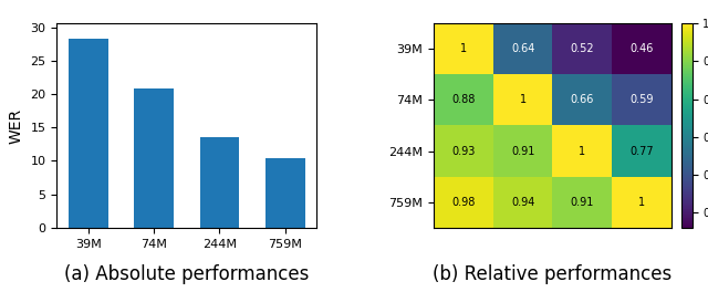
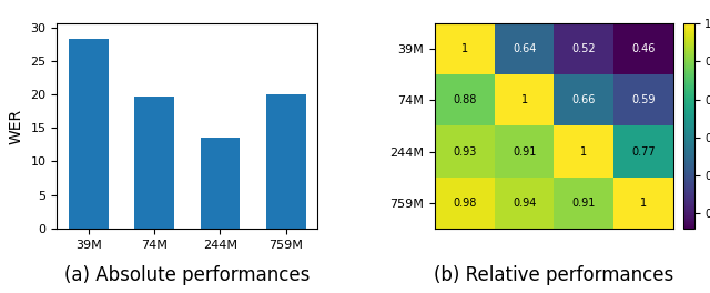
74M: 20.9 -> 19.6
759M: 10.4 -> 20.0
